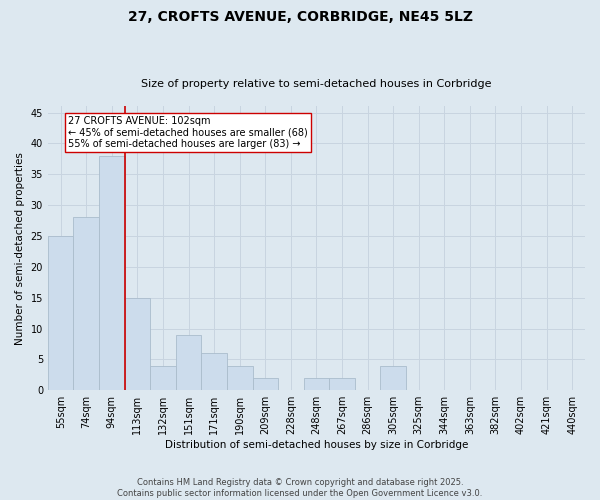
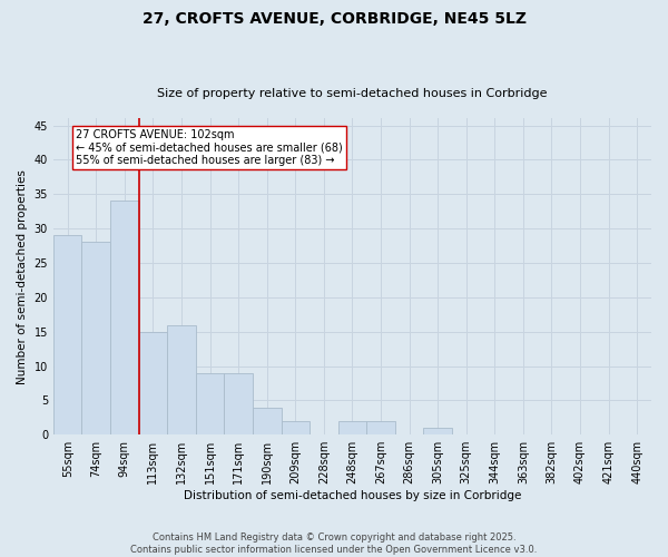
55sqm: 25 -> 29
94sqm: 38 -> 34
132sqm: 4 -> 16
171sqm: 6 -> 9
305sqm: 4 -> 1
